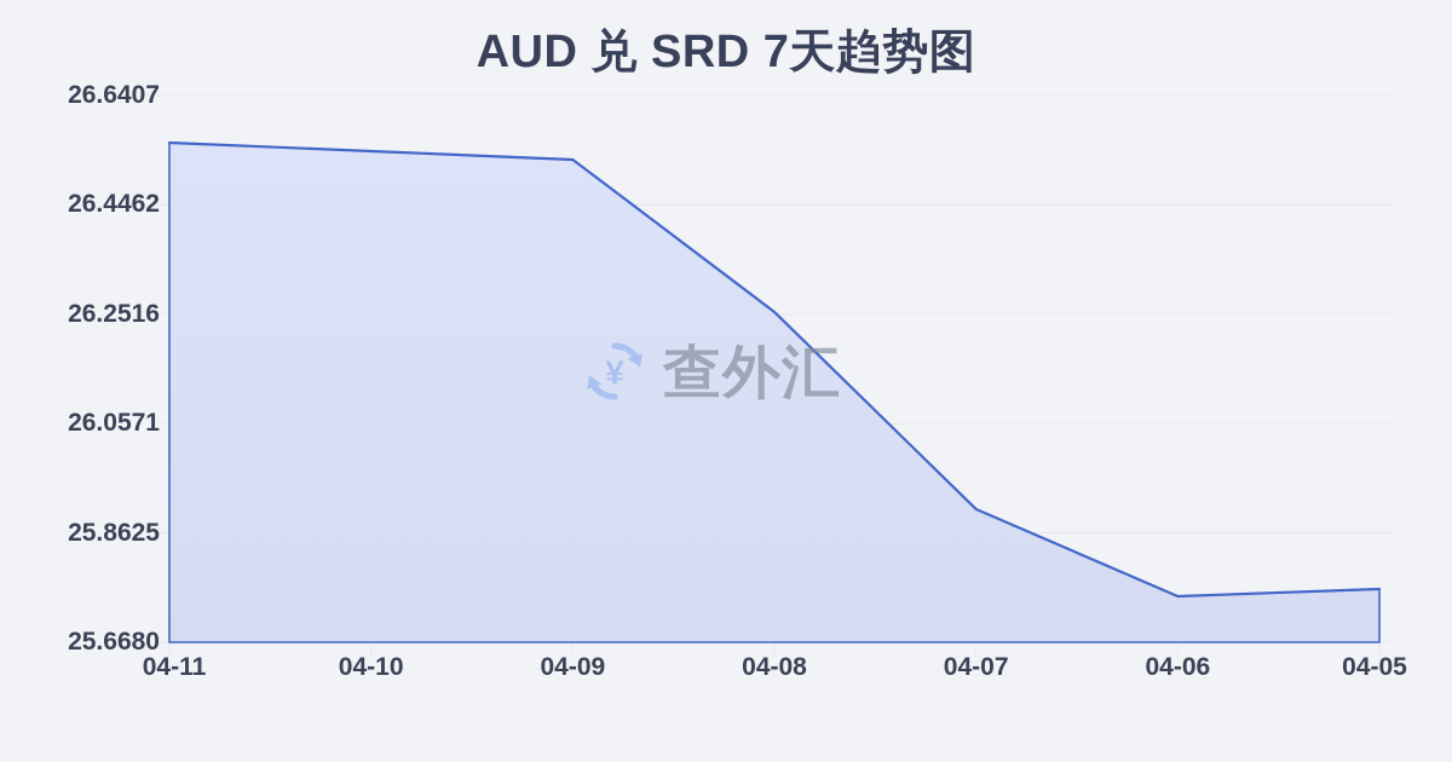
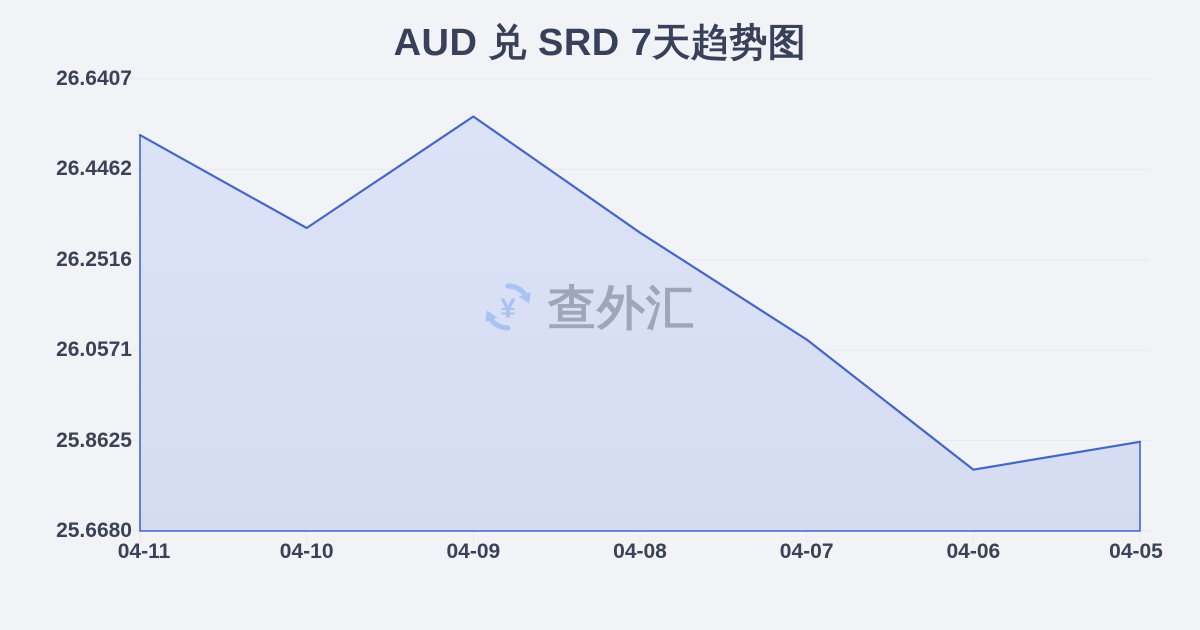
04-11: 26.56 -> 26.52
04-10: 26.54 -> 26.32
04-09: 26.53 -> 26.56
04-08: 26.26 -> 26.31
04-07: 25.90 -> 26.08
04-06: 25.75 -> 25.80
04-05: 25.76 -> 25.86
